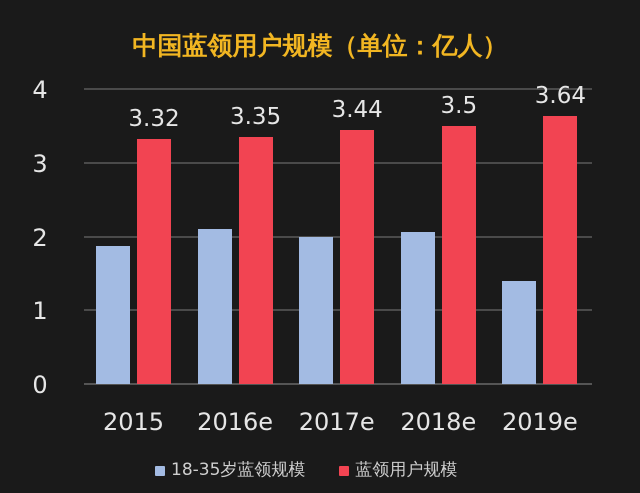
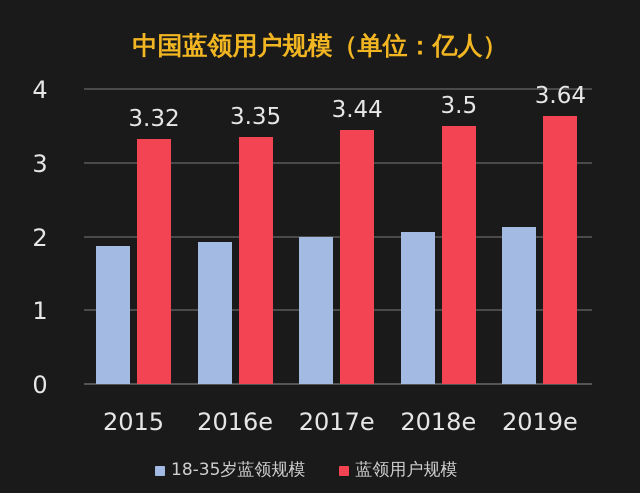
18-35岁蓝领规模/2016e: 2.1 -> 1.9
18-35岁蓝领规模/2019e: 1.4 -> 2.1
